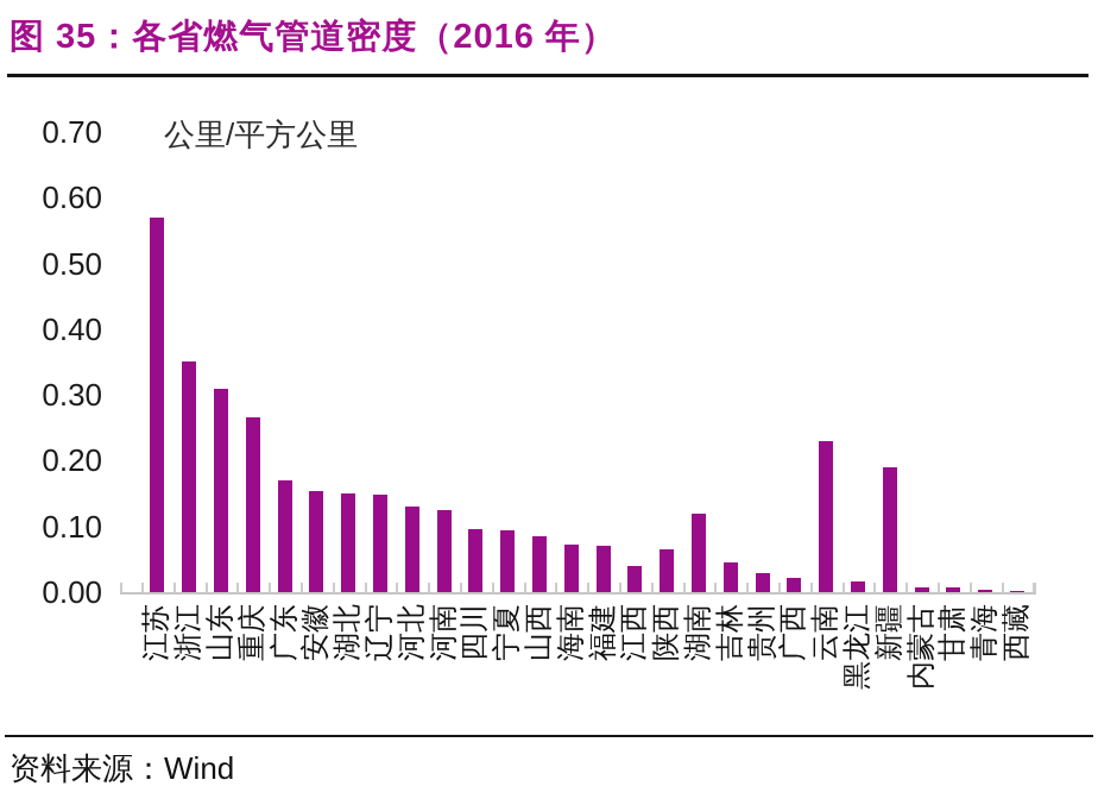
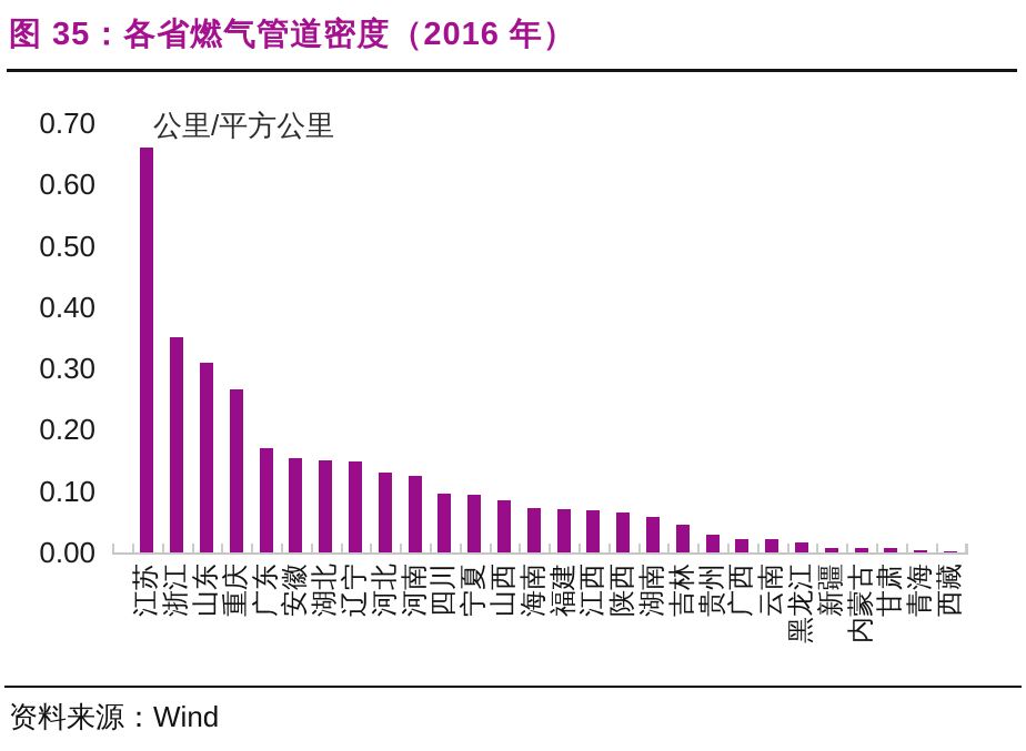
江苏: 0.57 -> 0.66
江西: 0.04 -> 0.07
湖南: 0.12 -> 0.06
云南: 0.23 -> 0.02
新疆: 0.19 -> 0.01
